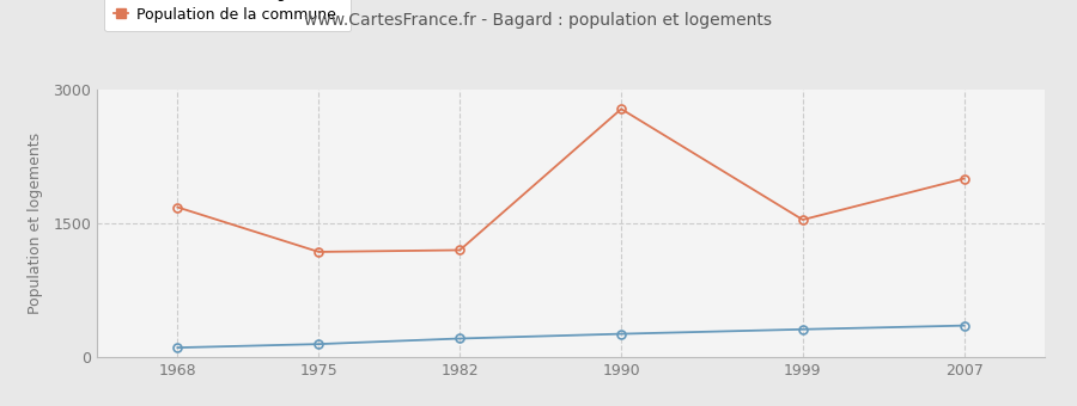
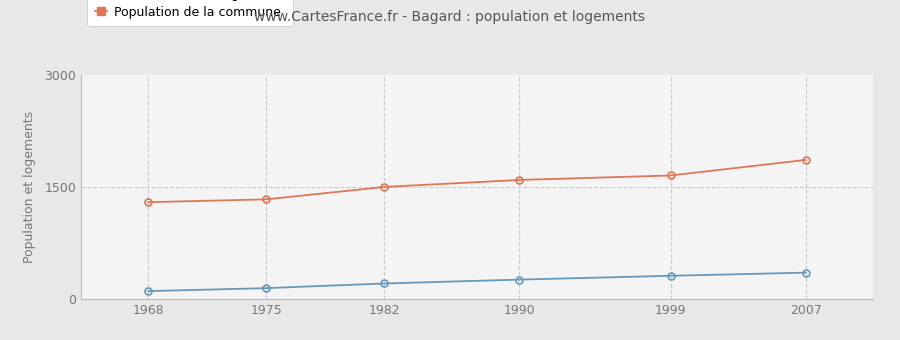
Population de la commune/1968: 1680 -> 1300
Population de la commune/1975: 1180 -> 1340
Population de la commune/1982: 1200 -> 1500
Population de la commune/1990: 2780 -> 1590
Population de la commune/1999: 1540 -> 1650
Population de la commune/2007: 2000 -> 1860
